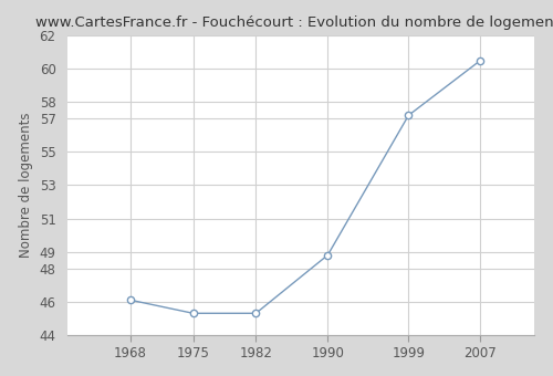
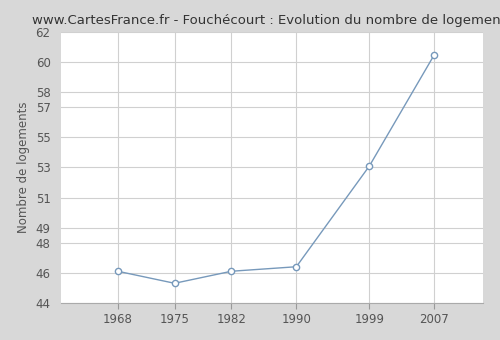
1982: 45.3 -> 46.1
1990: 48.8 -> 46.4
1999: 57.2 -> 53.1
